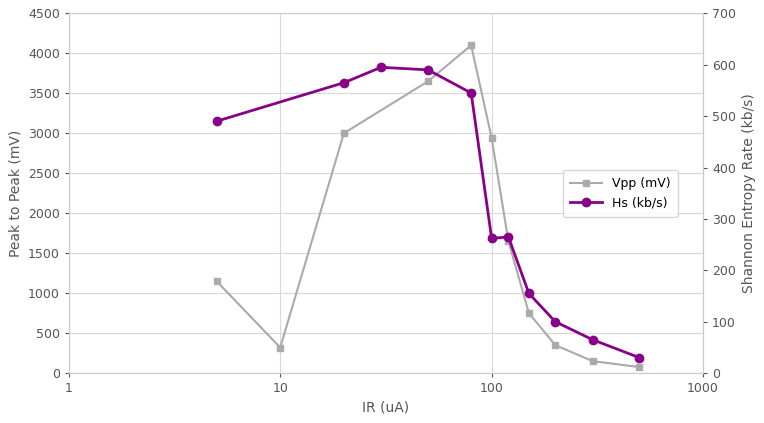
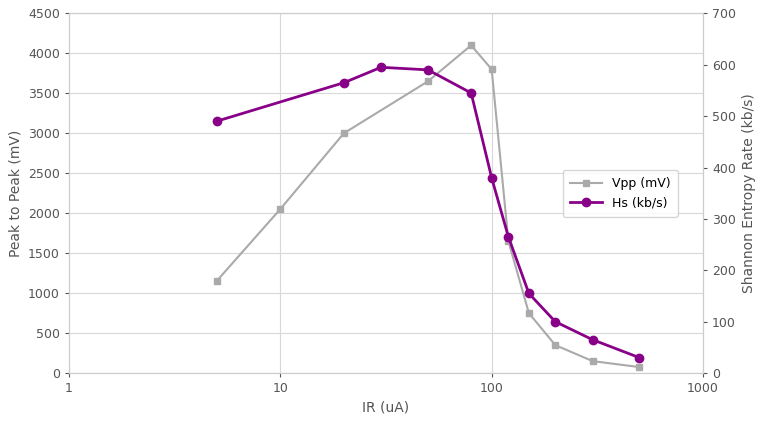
Vpp (mV)/10: 320 -> 2050
Vpp (mV)/100: 2940 -> 3800
Hs (kb/s)/100: 262 -> 380
